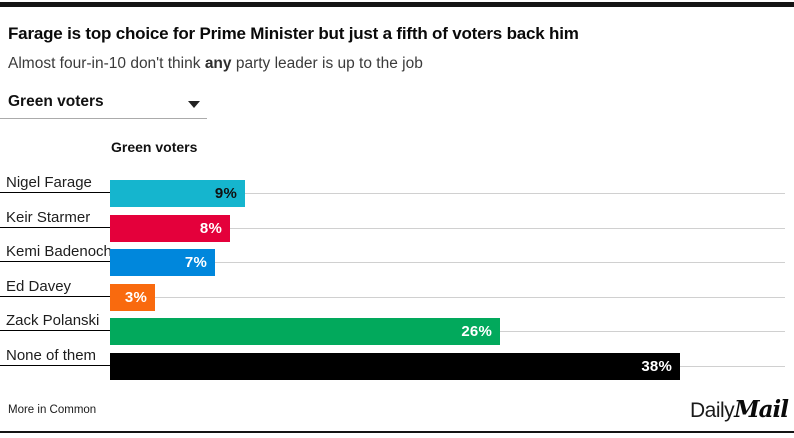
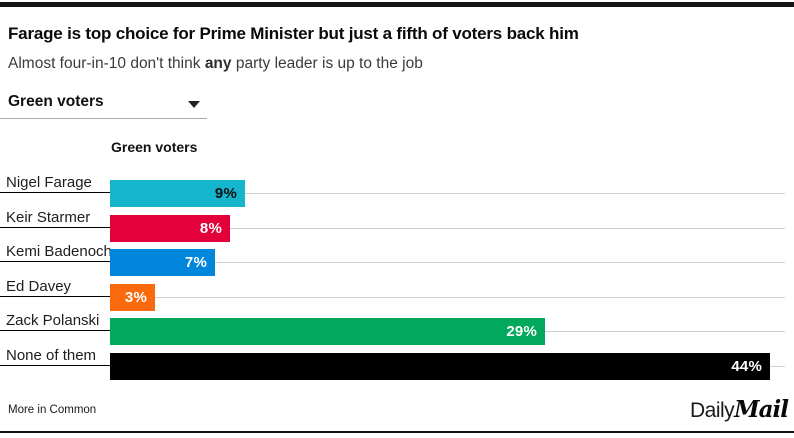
Zack Polanski: 26% -> 29%
None of them: 38% -> 44%
